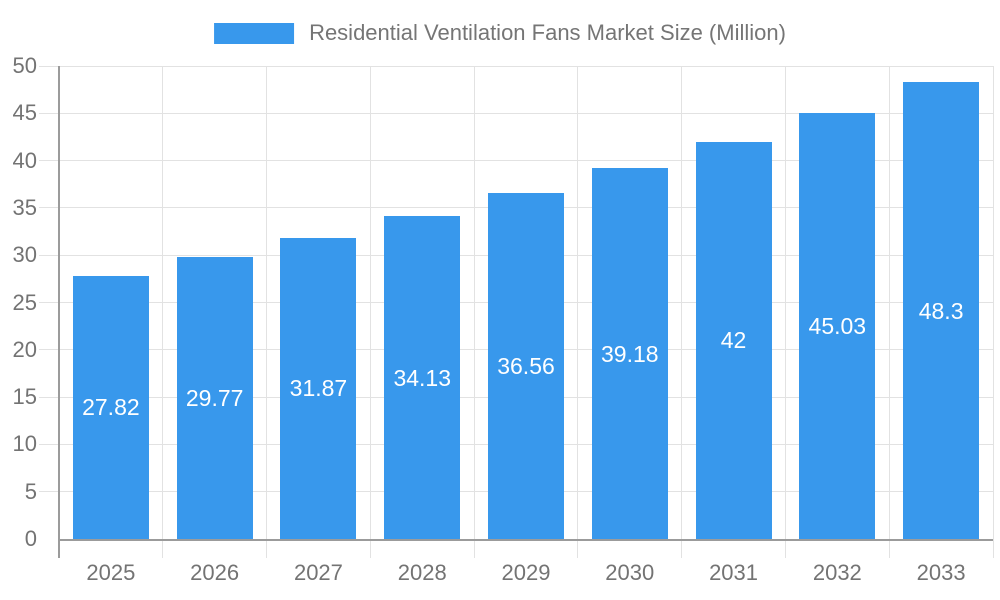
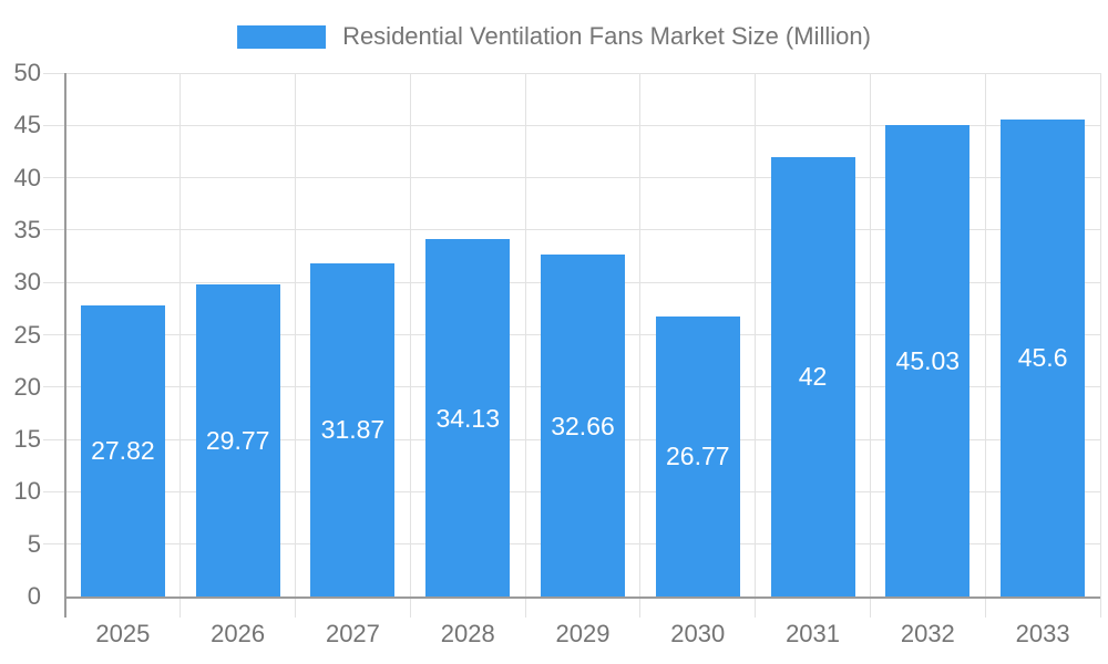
2029: 36.56 -> 32.66
2030: 39.18 -> 26.77
2033: 48.3 -> 45.6
